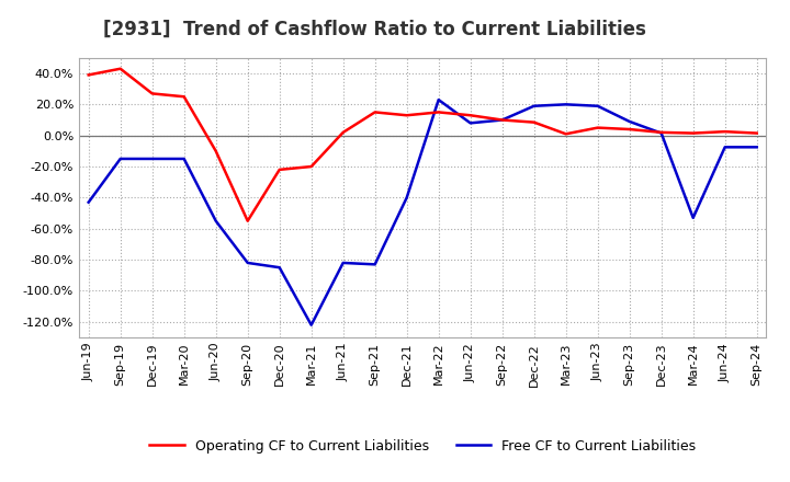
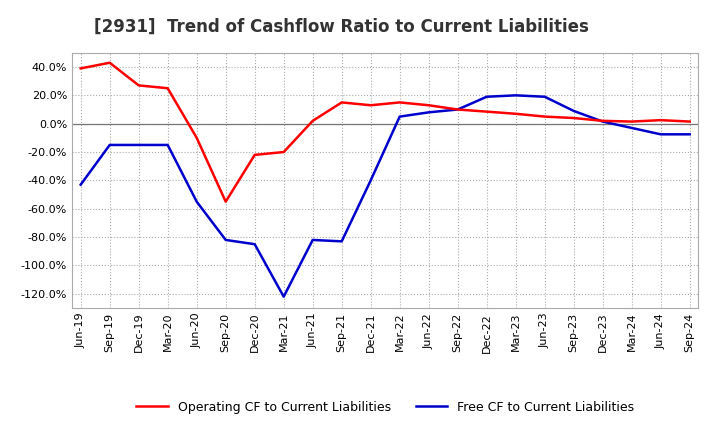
Free CF to Current Liabilities/Mar-22: 23% -> 5%
Operating CF to Current Liabilities/Mar-23: 1% -> 7%
Free CF to Current Liabilities/Mar-24: -53% -> -3%
